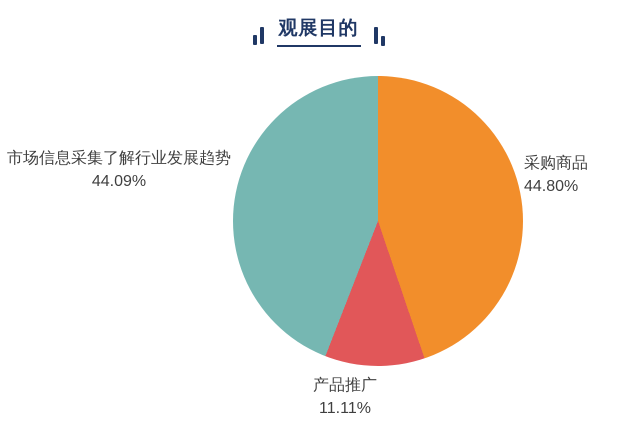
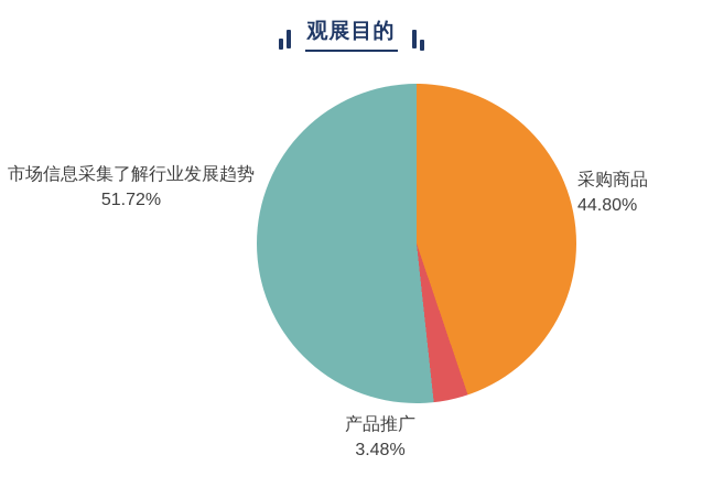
产品推广: 11.11% -> 3.48%
市场信息采集了解行业发展趋势: 44.09% -> 51.72%
